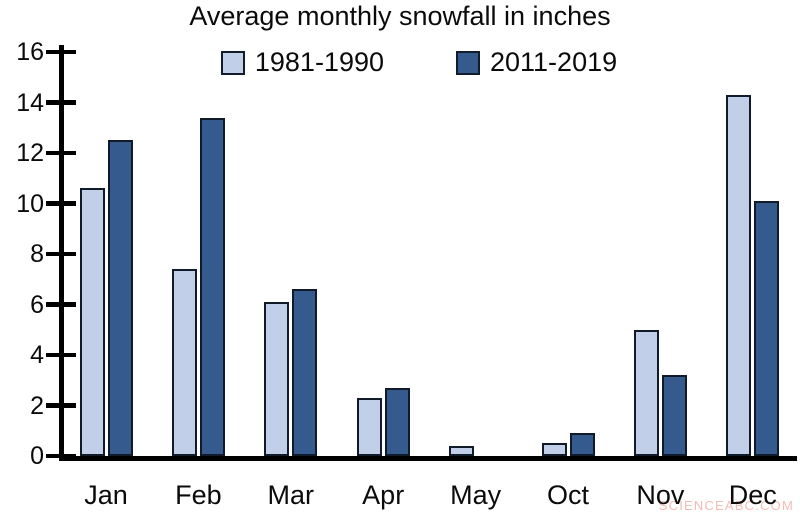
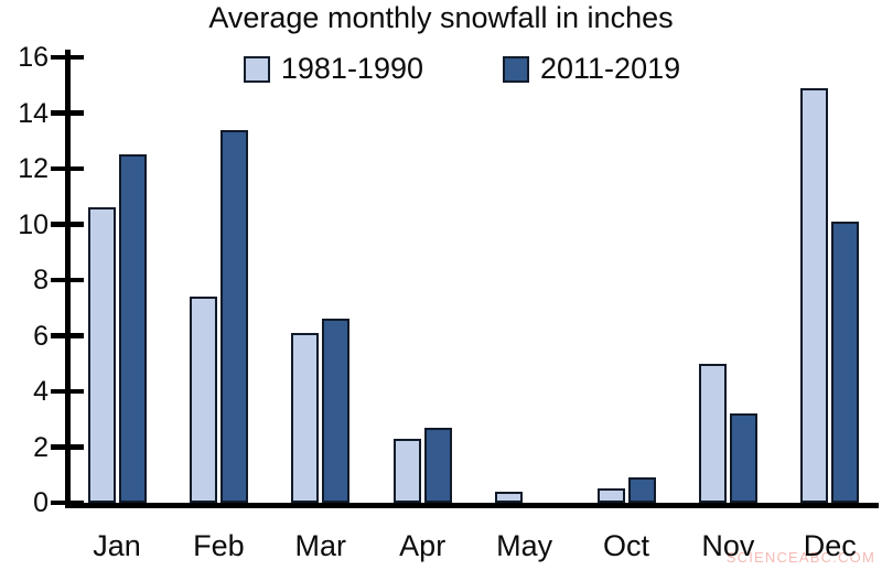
1981-1990/Dec: 14.3 -> 14.9
